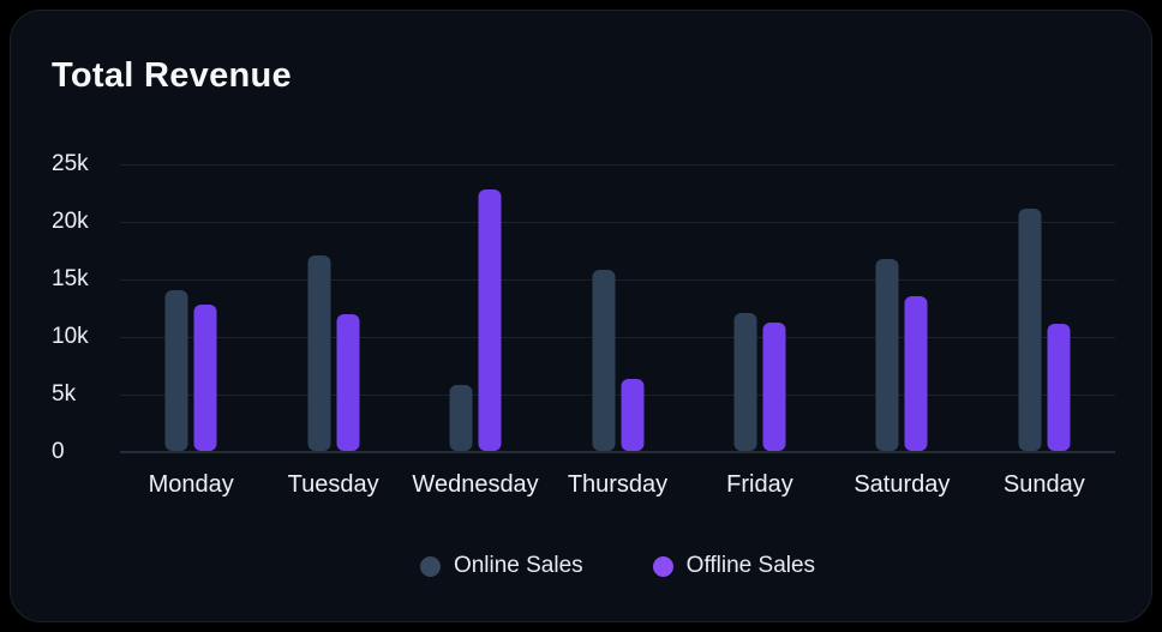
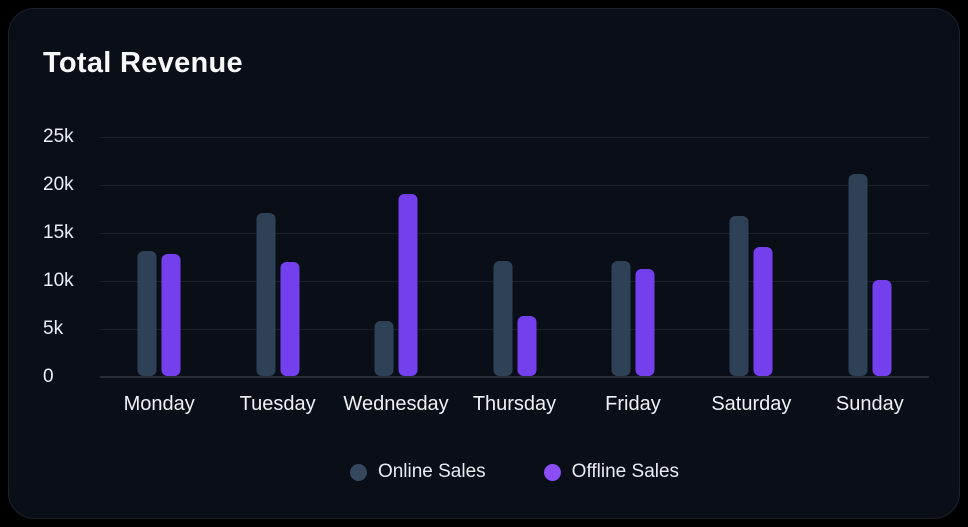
Online Sales/Monday: 14k -> 13k
Offline Sales/Wednesday: 23k -> 19k
Online Sales/Thursday: 16k -> 12k
Offline Sales/Sunday: 11k -> 10k
